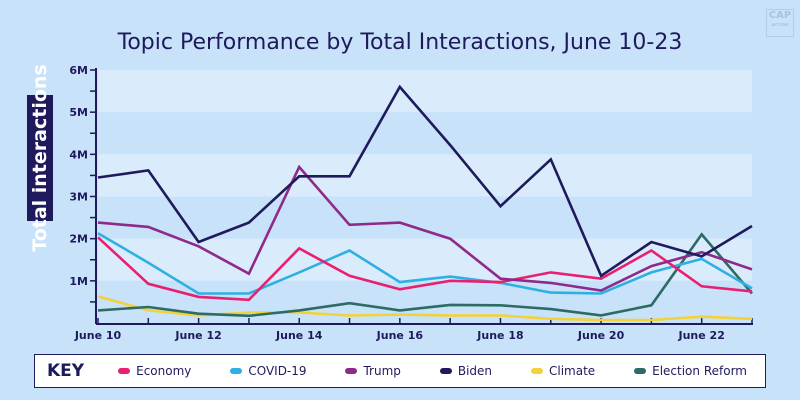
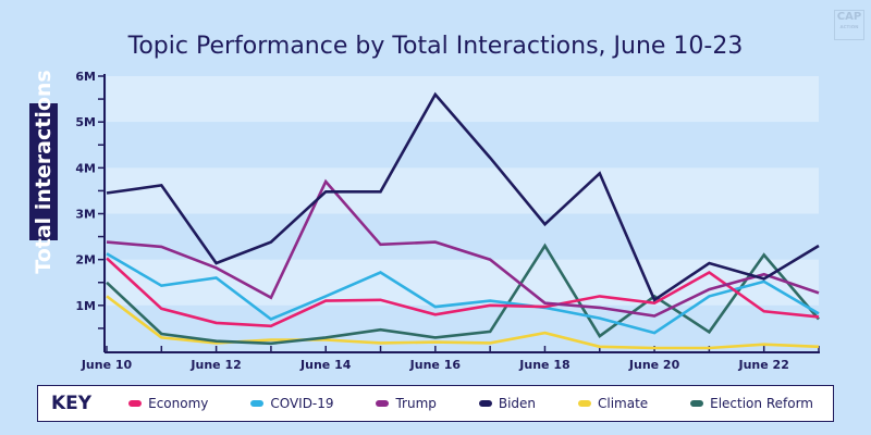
Climate/June 10: 0.6M -> 1.2M
Election Reform/June 10: 0.3M -> 1.5M
COVID-19/June 12: 0.7M -> 1.6M
Economy/June 14: 1.8M -> 1.1M
Climate/June 18: 0.2M -> 0.4M
Election Reform/June 18: 0.4M -> 2.3M
COVID-19/June 20: 0.7M -> 0.4M
Election Reform/June 20: 0.2M -> 1.2M
